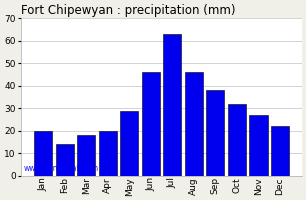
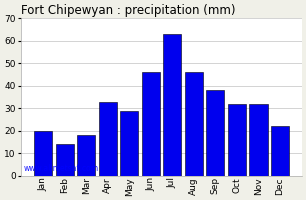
Apr: 20 -> 33
Nov: 27 -> 32
